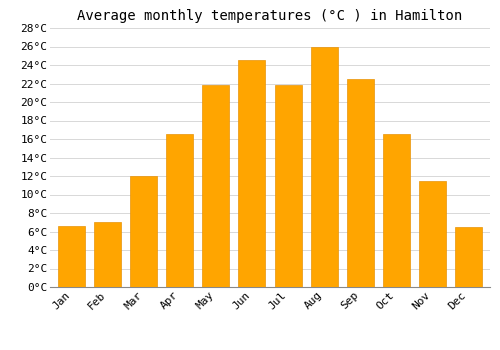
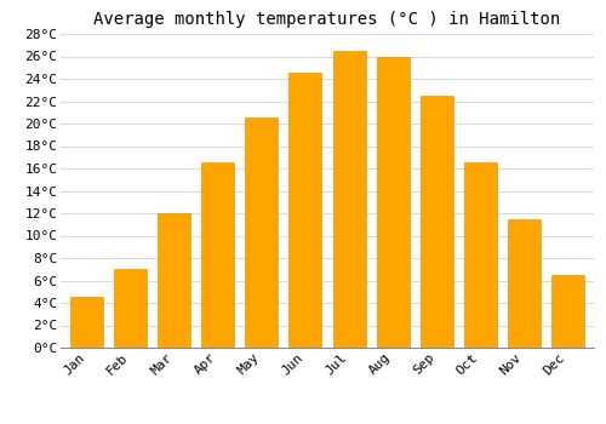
Jan: 6.6°C -> 4.5°C
May: 21.8°C -> 20.5°C
Jul: 21.8°C -> 26.5°C
